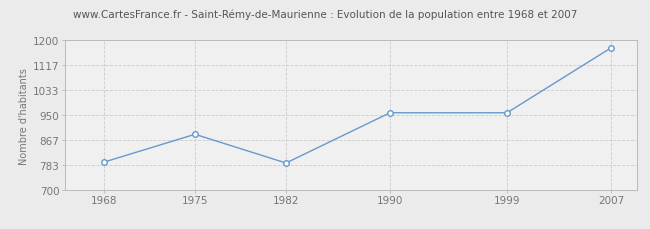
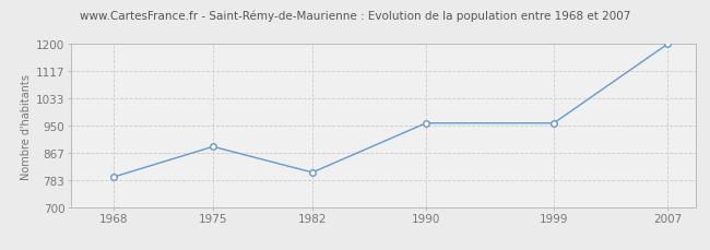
1982: 790 -> 807
2007: 1175 -> 1200
